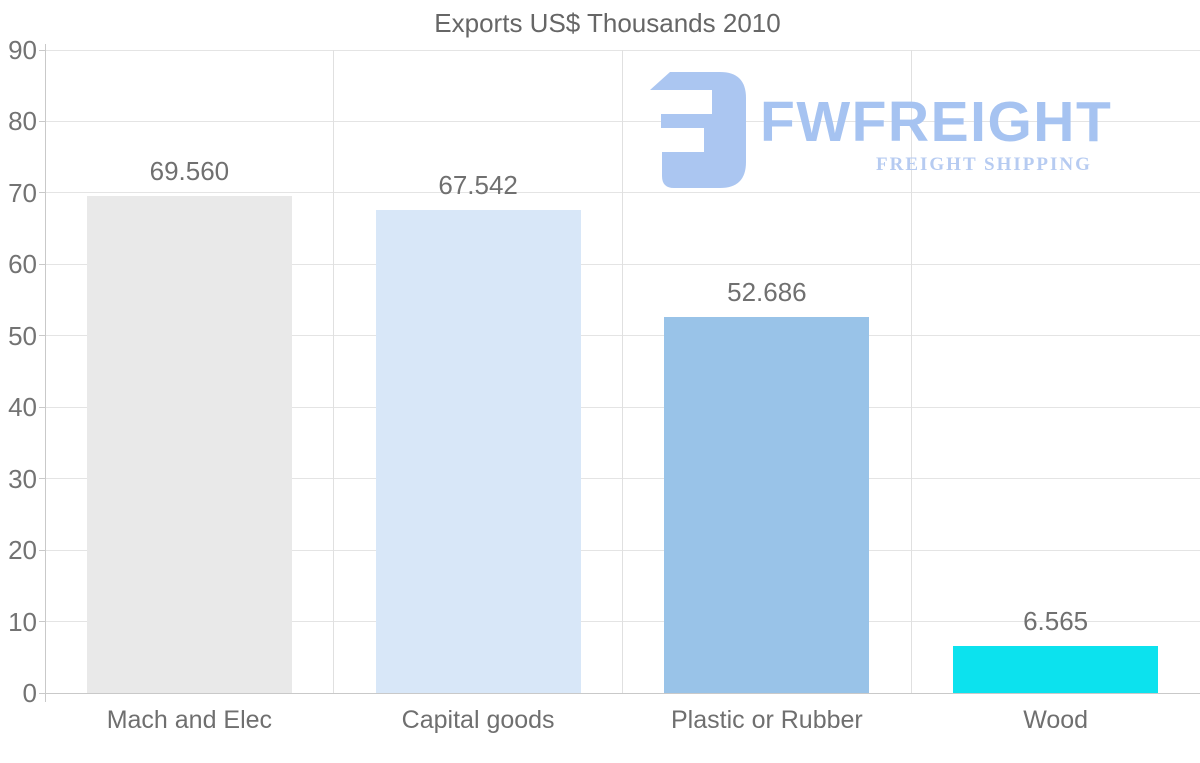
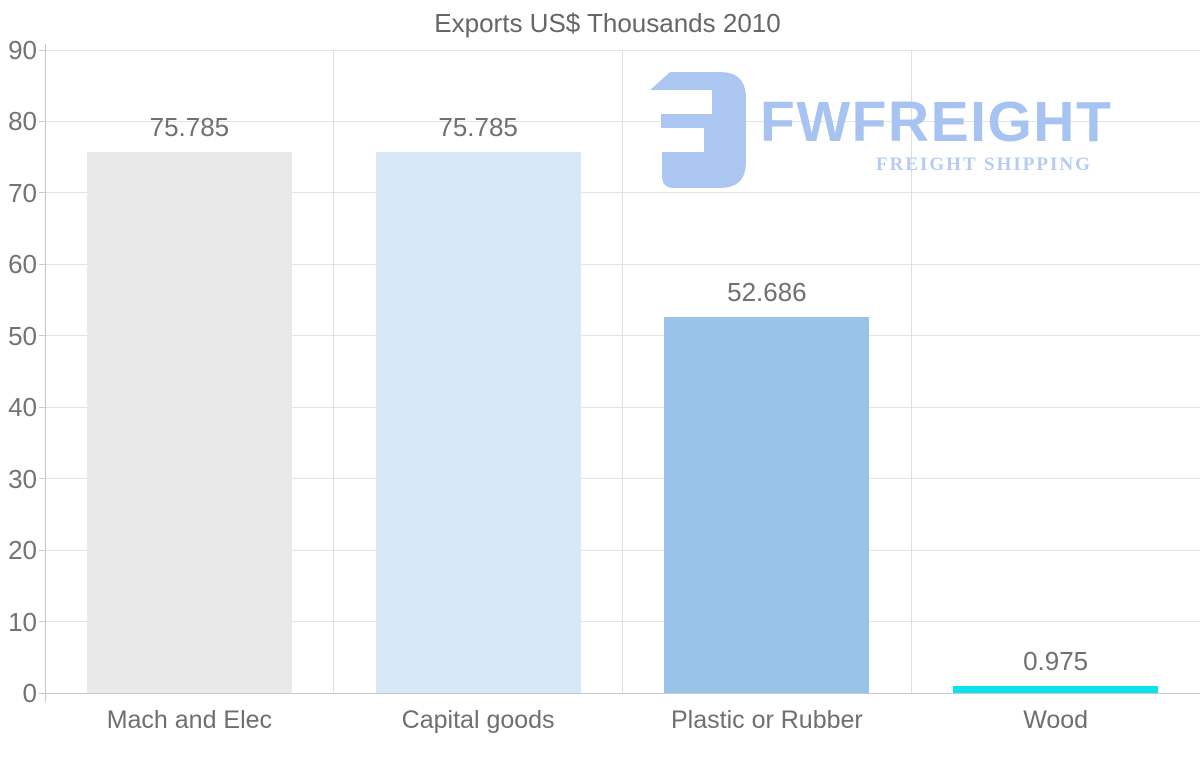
Mach and Elec: 69.560 -> 75.785
Capital goods: 67.542 -> 75.785
Wood: 6.565 -> 0.975
